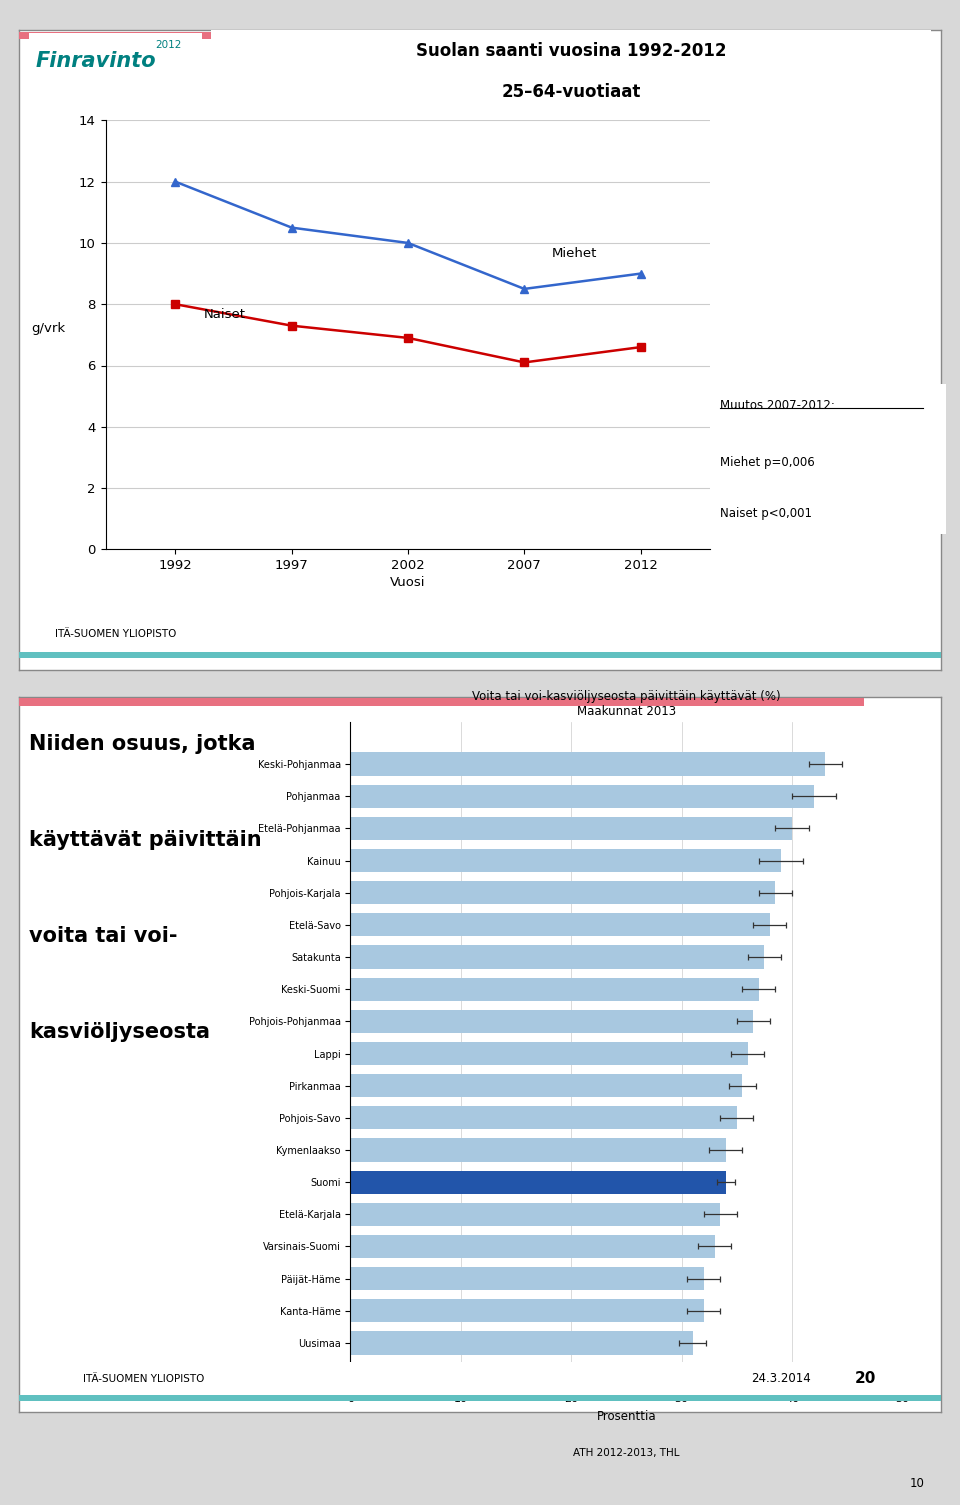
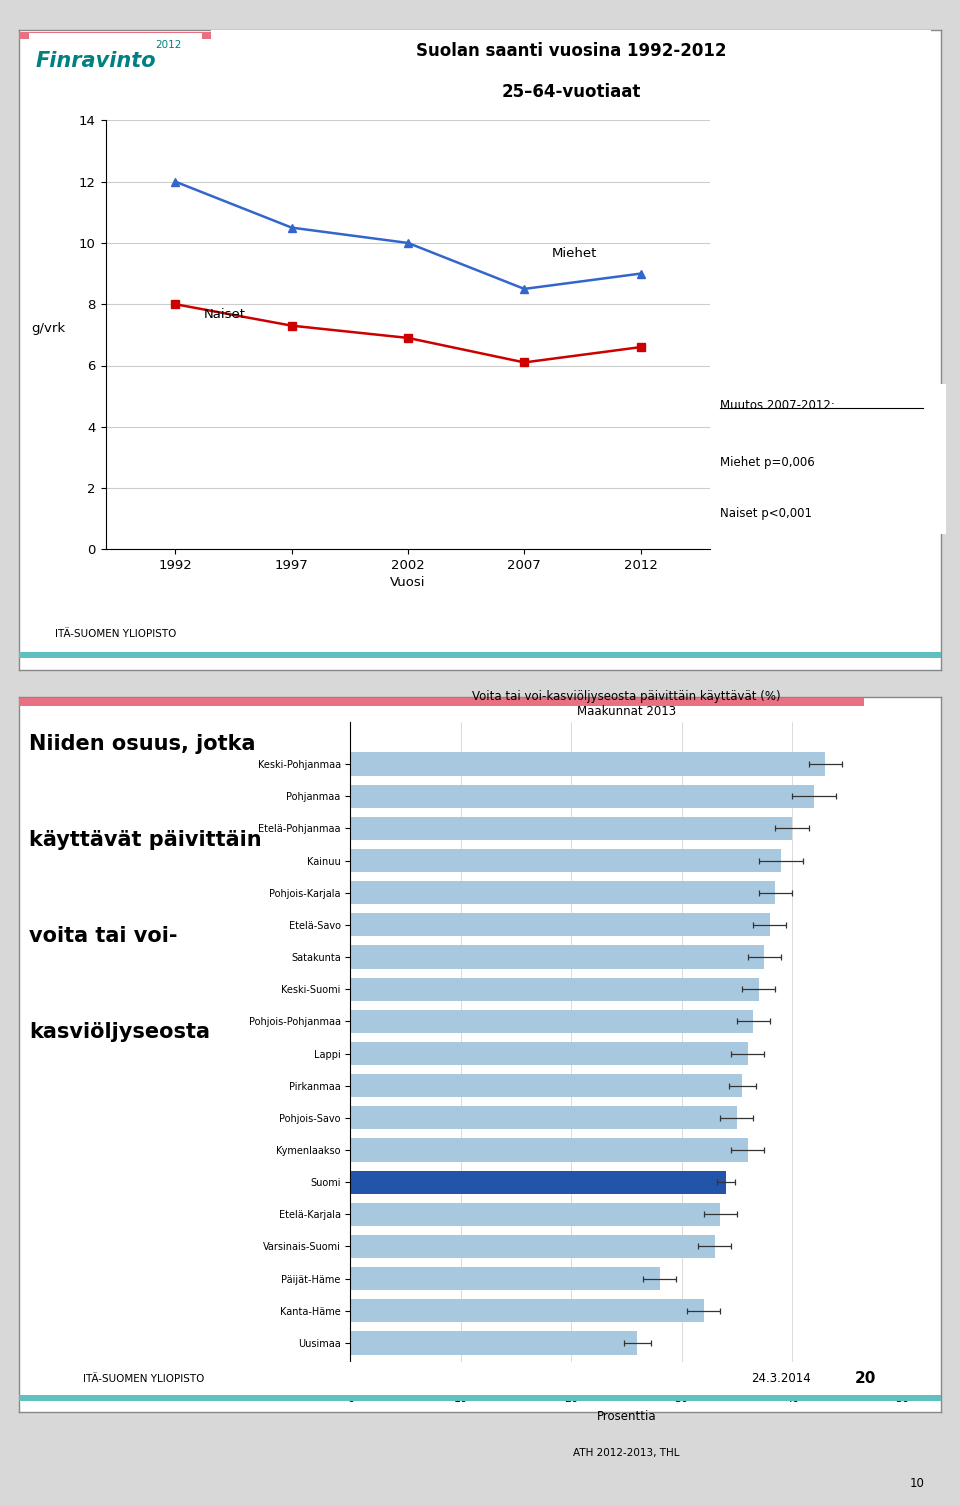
Kymenlaakso: 34.0 -> 36.0
Päijät-Häme: 32.0 -> 28.0
Uusimaa: 31.0 -> 26.0
